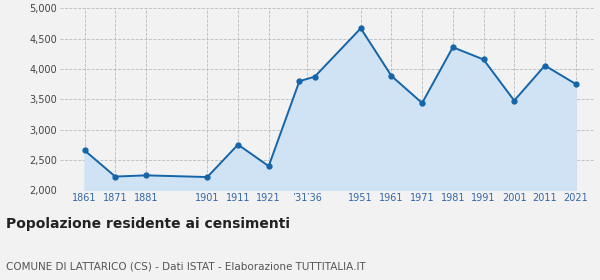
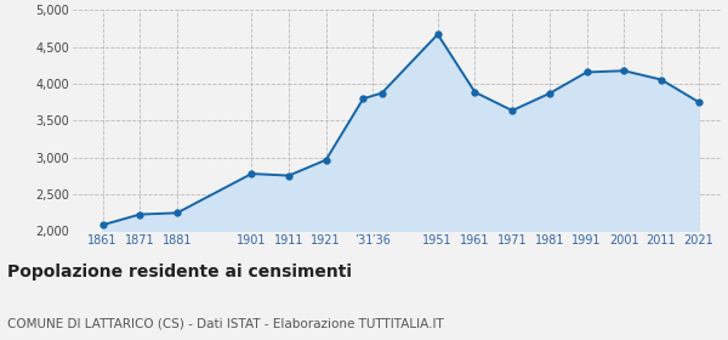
1861: 2,660 -> 2,080
1901: 2,220 -> 2,780
1921: 2,400 -> 2,970
1971: 3,440 -> 3,640
1981: 4,360 -> 3,870
2001: 3,480 -> 4,180
